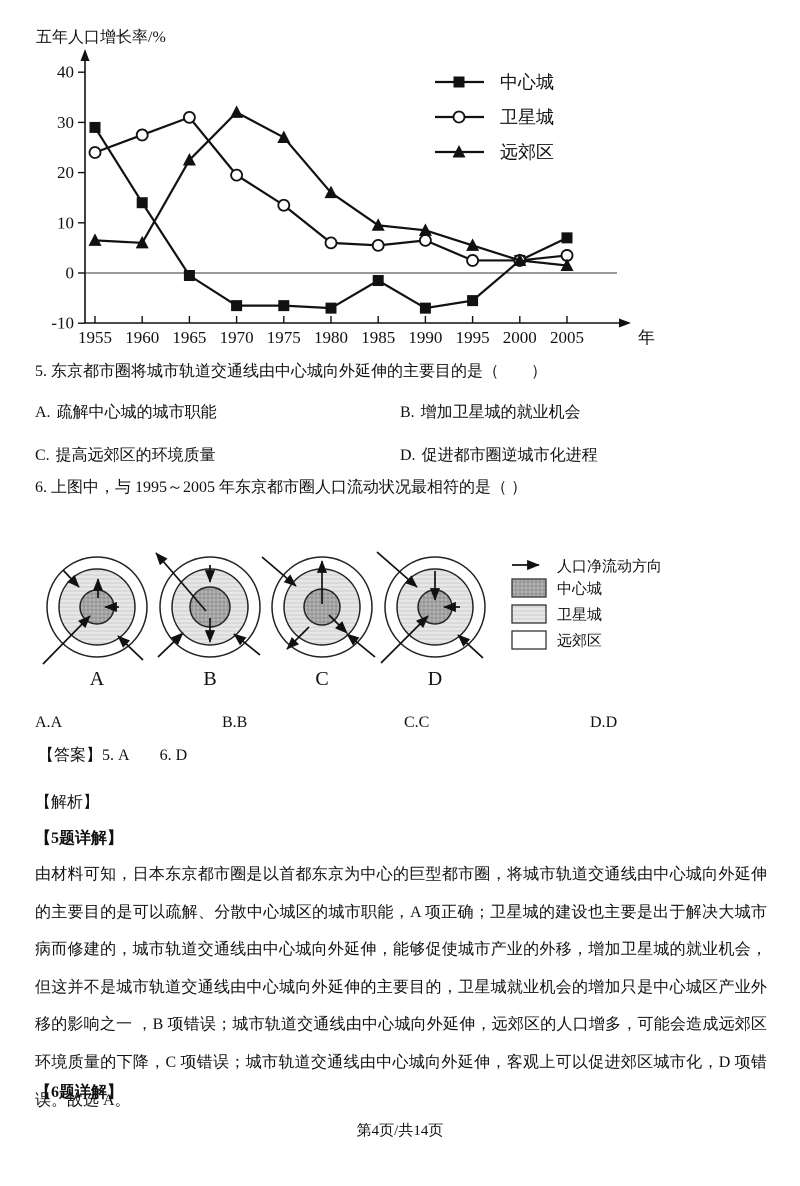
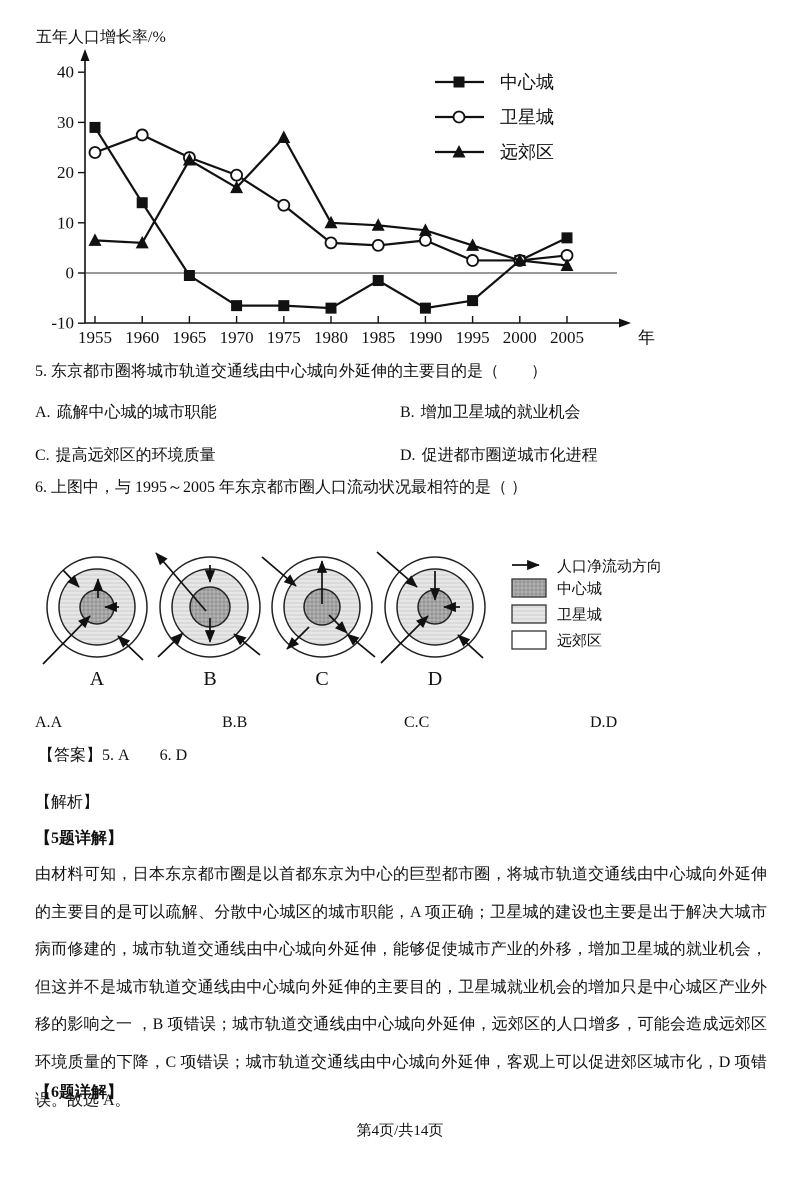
卫星城/1965: 31 -> 23
远郊区/1970: 32 -> 17
远郊区/1980: 16 -> 10
